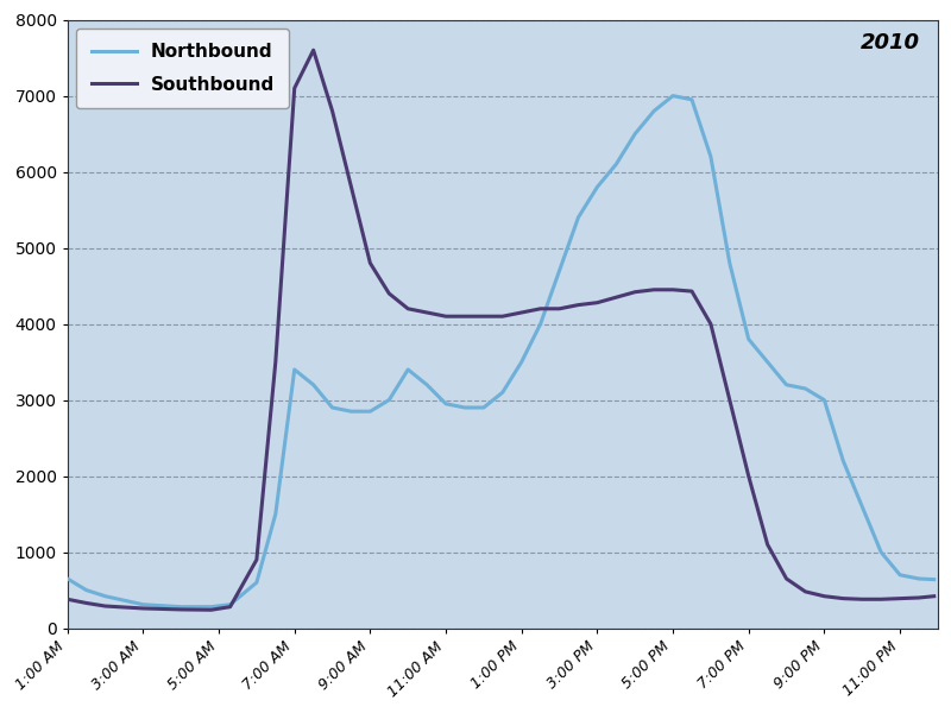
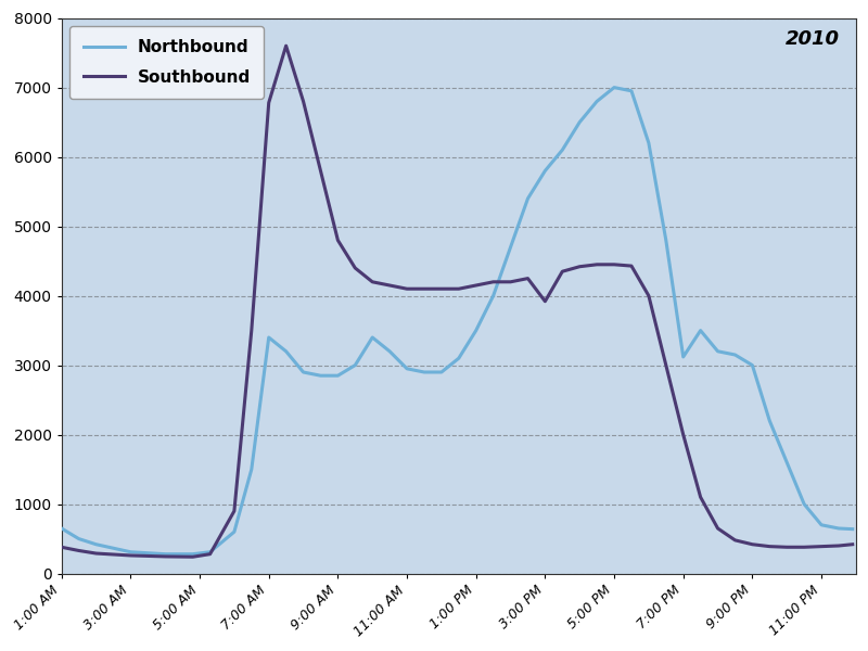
Southbound/7:00 AM: 7100 -> 6780
Southbound/3:00 PM: 4280 -> 3920
Northbound/7:00 PM: 3800 -> 3120
